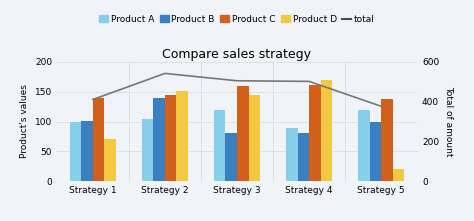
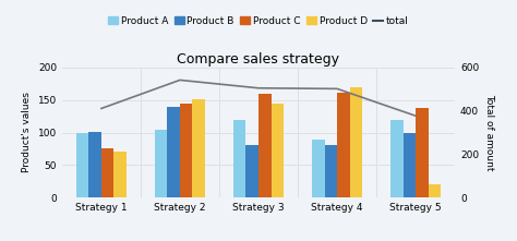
Product C/Strategy 1: 140 -> 76
